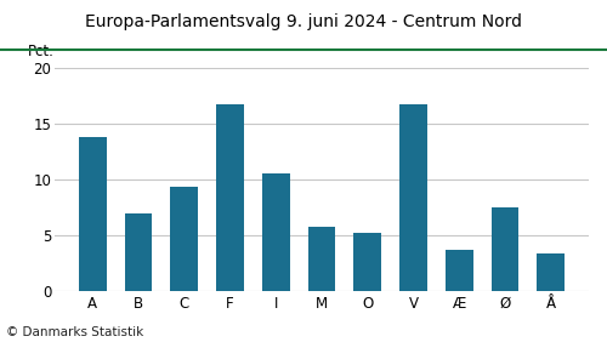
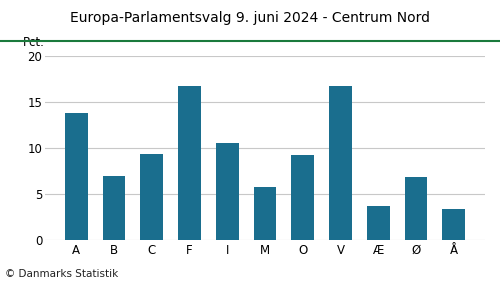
O: 5.2 -> 9.2
Ø: 7.5 -> 6.8
